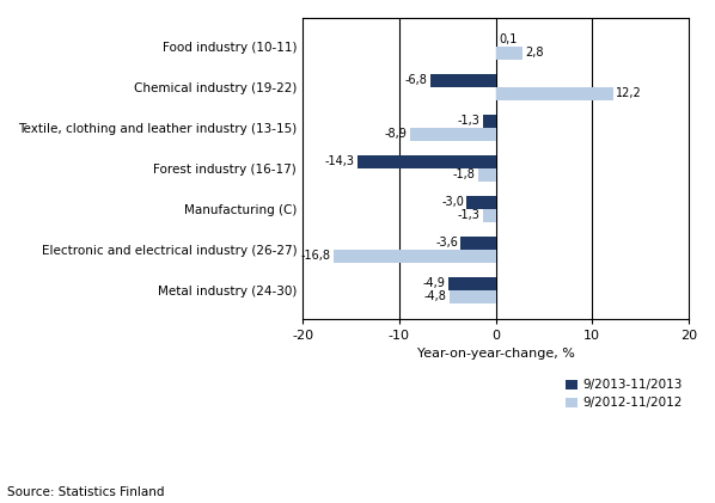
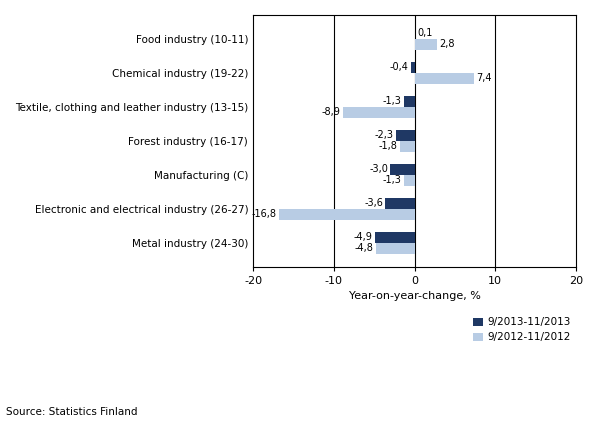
9/2013-11/2013/Chemical industry (19-22): -6,8 -> -0,4
9/2012-11/2012/Chemical industry (19-22): 12,2 -> 7,4
9/2013-11/2013/Forest industry (16-17): -14,3 -> -2,3
